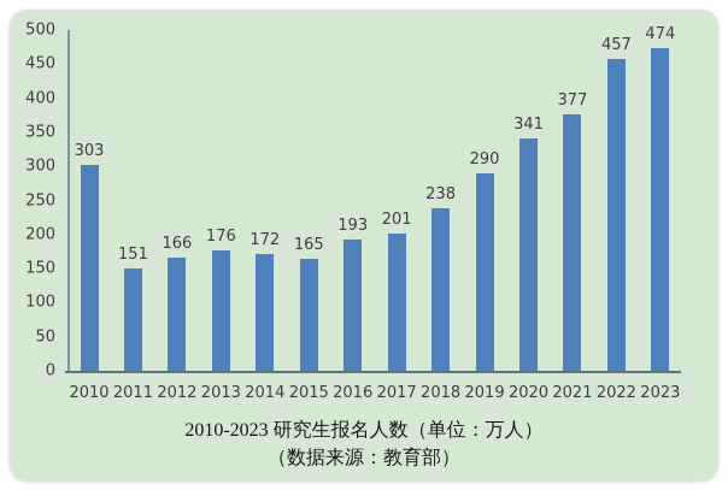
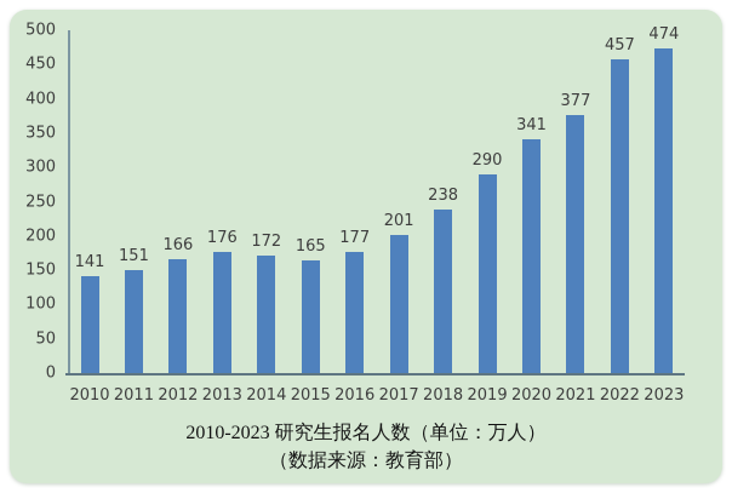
2010: 303 -> 141
2016: 193 -> 177
